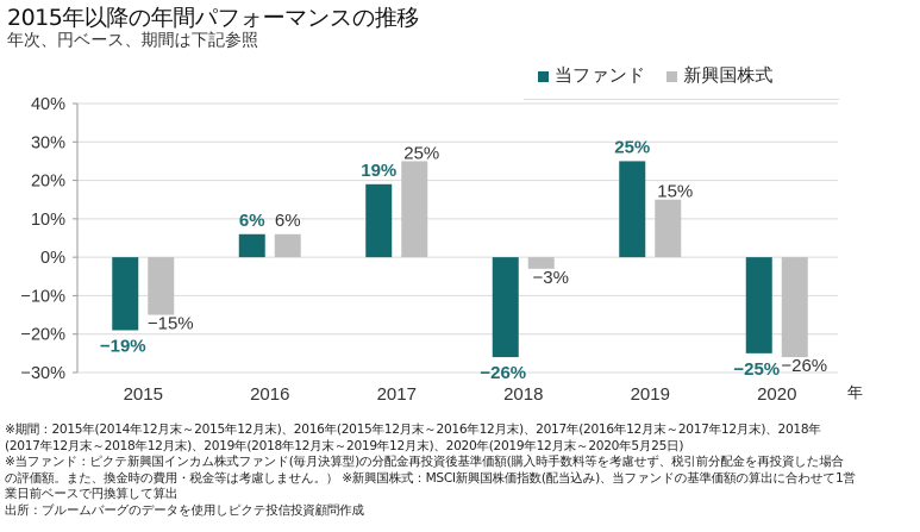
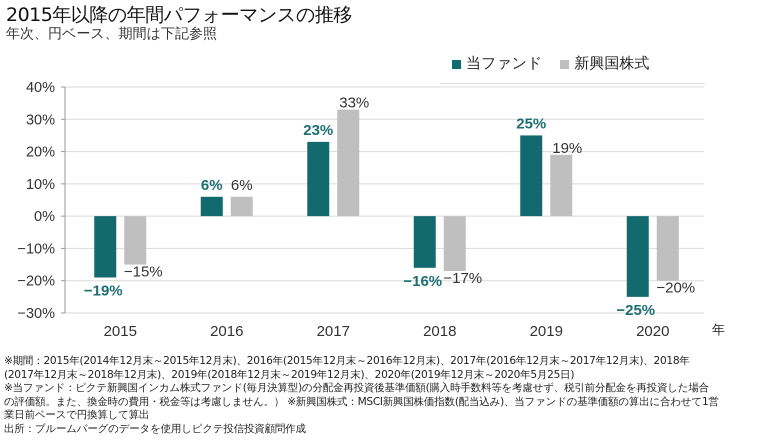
当ファンド/2017: 19% -> 23%
新興国株式/2017: 25% -> 33%
当ファンド/2018: −26% -> −16%
新興国株式/2018: −3% -> −17%
新興国株式/2019: 15% -> 19%
新興国株式/2020: −26% -> −20%
